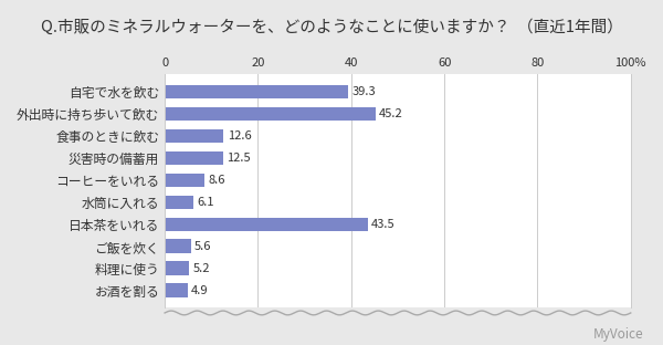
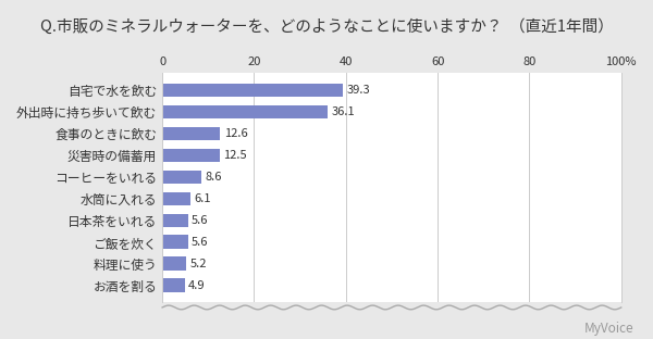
外出時に持ち歩いて飲む: 45.2 -> 36.1
日本茶をいれる: 43.5 -> 5.6
